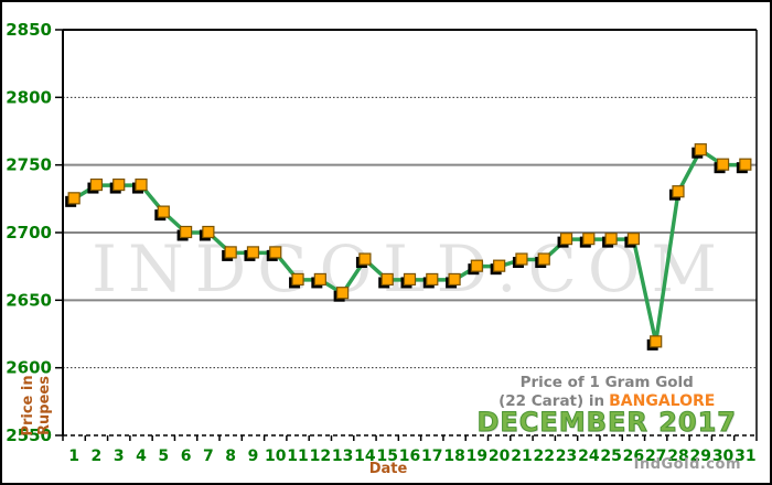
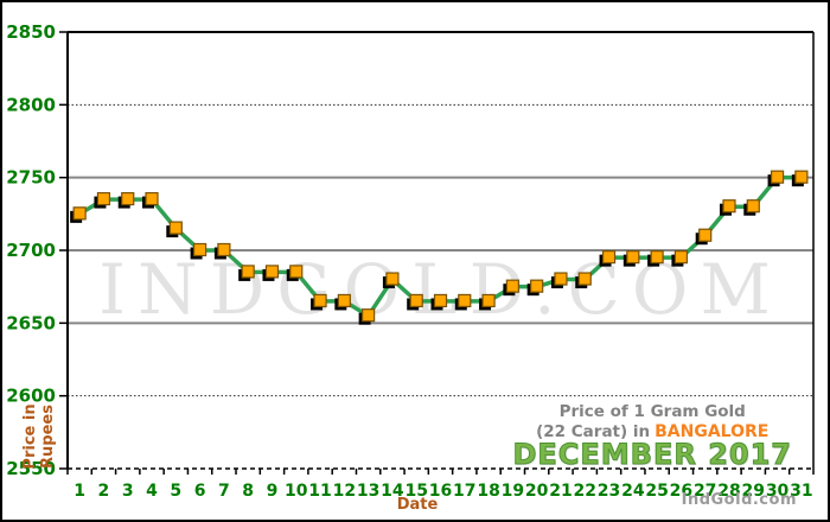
27: 2619 -> 2710
29: 2761 -> 2730
